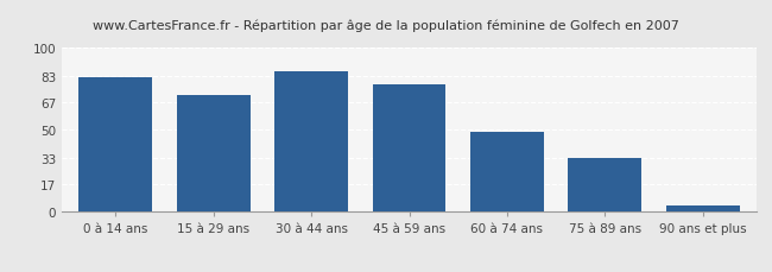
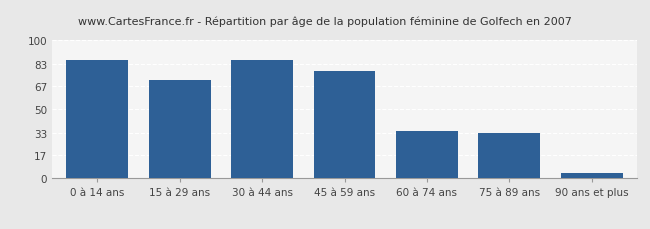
0 à 14 ans: 82 -> 86
60 à 74 ans: 49 -> 34
